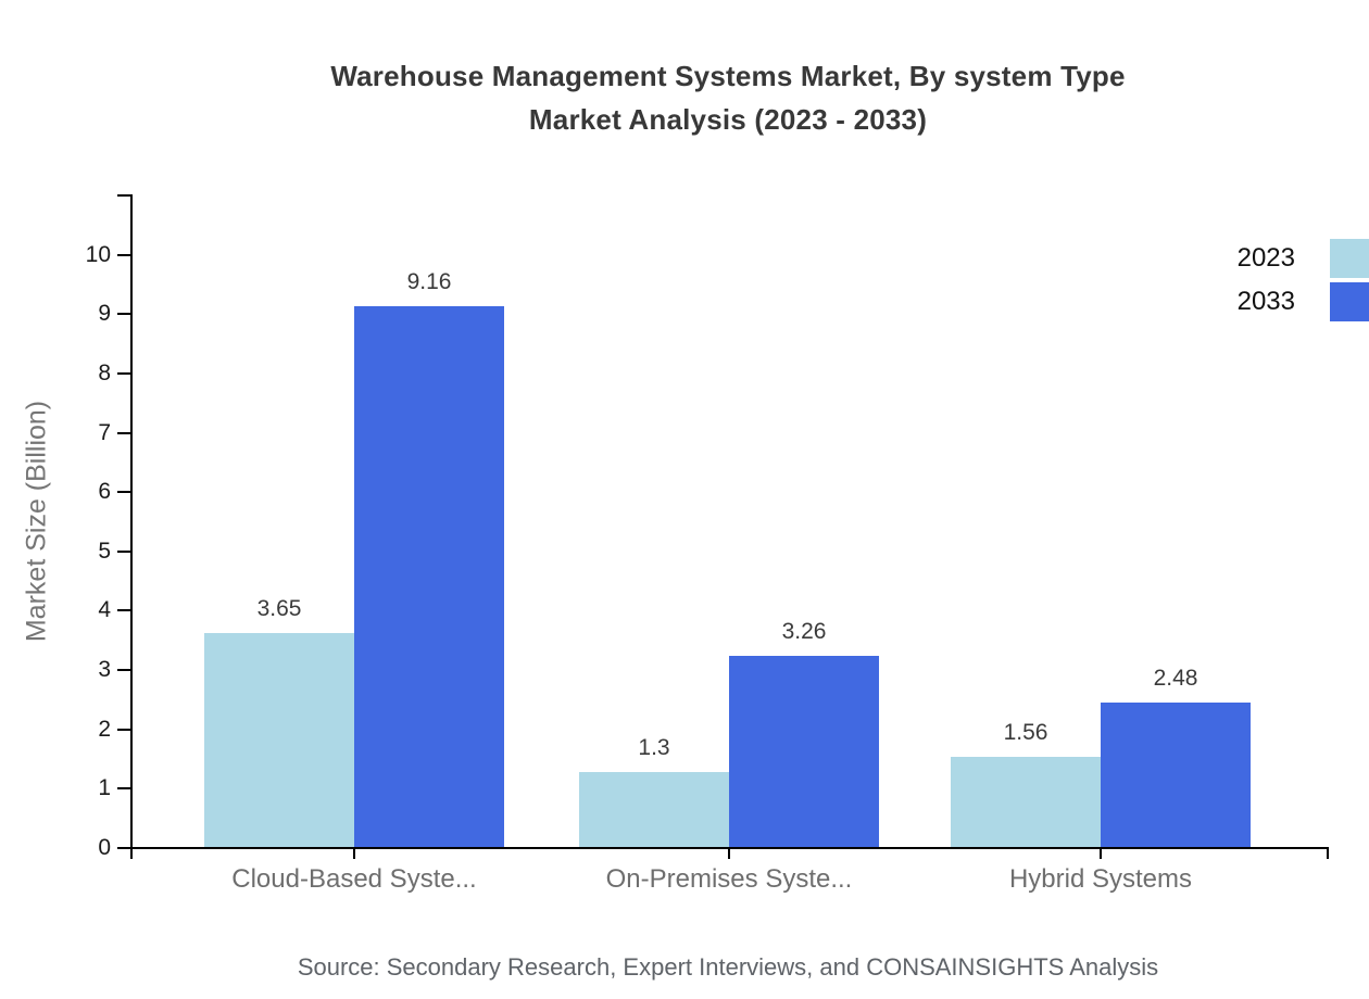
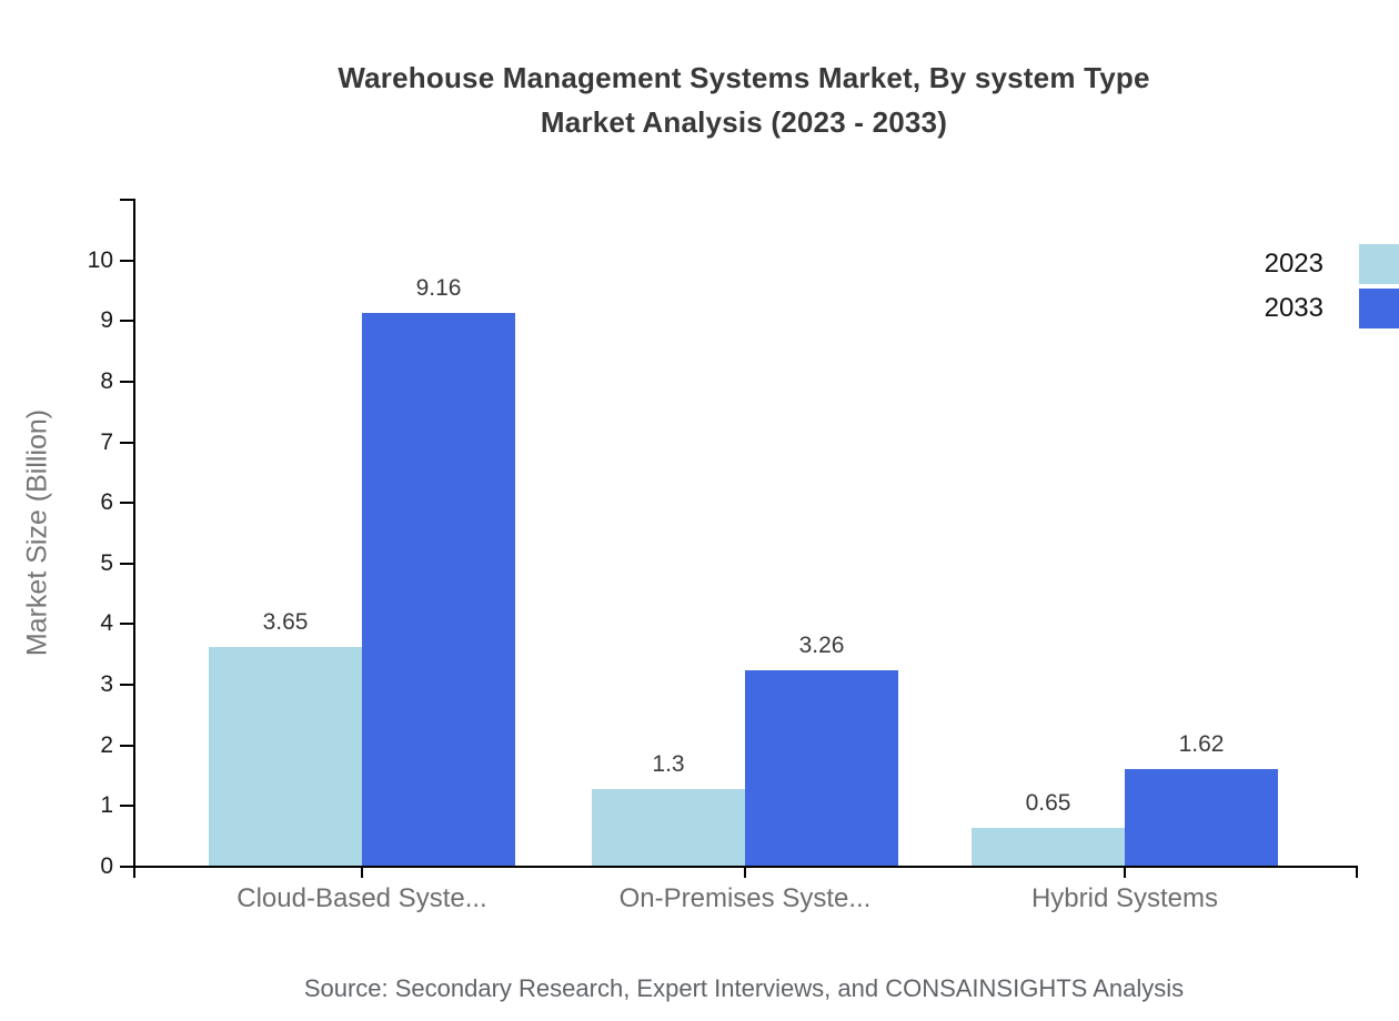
2023/Hybrid Systems: 1.56 -> 0.65
2033/Hybrid Systems: 2.48 -> 1.62
